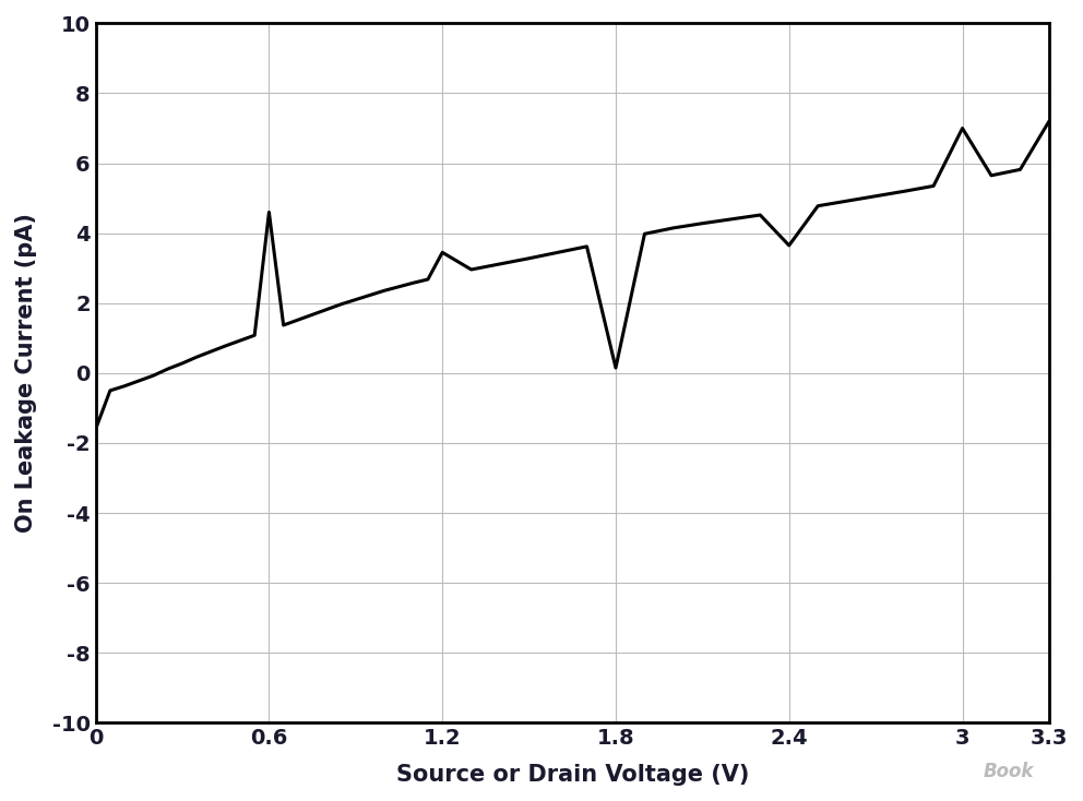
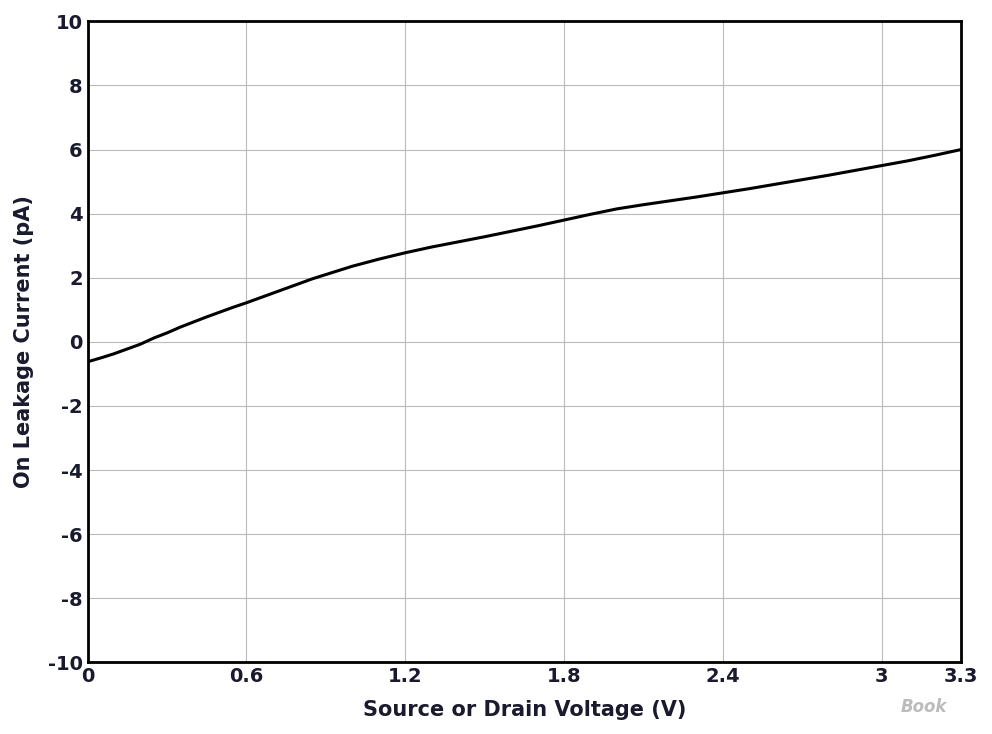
0: -1.60 -> -0.62
0.6: 4.60 -> 1.22
1.2: 3.45 -> 2.78
1.8: 0.15 -> 3.80
2.4: 3.65 -> 4.65
3: 7.00 -> 5.50
3.3: 7.20 -> 6.00
